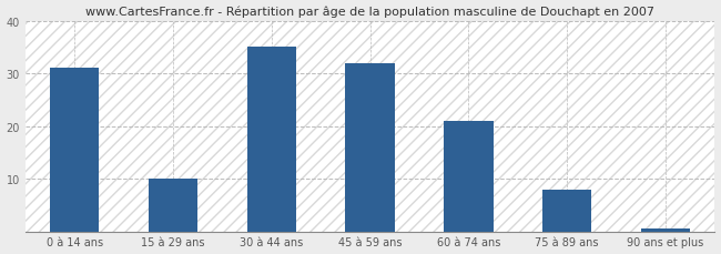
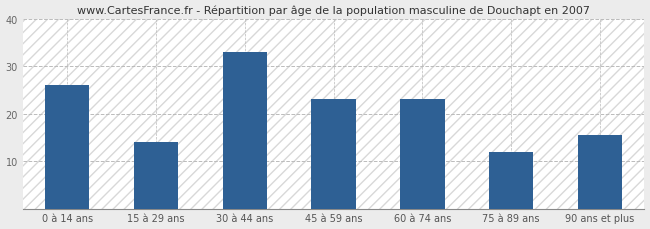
0 à 14 ans: 31.0 -> 26.0
15 à 29 ans: 10.0 -> 14.0
30 à 44 ans: 35.0 -> 33.0
45 à 59 ans: 32.0 -> 23.0
60 à 74 ans: 21.0 -> 23.0
75 à 89 ans: 8.0 -> 12.0
90 ans et plus: 0.5 -> 15.5
